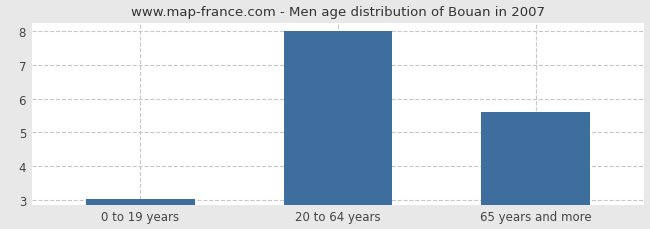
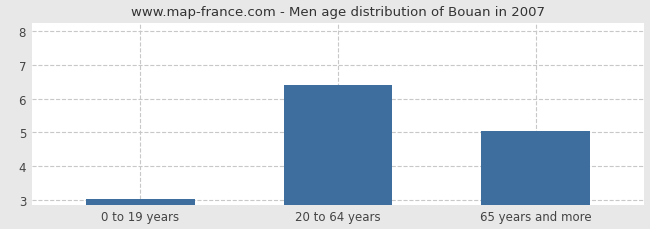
20 to 64 years: 8.00 -> 6.40
65 years and more: 5.60 -> 5.05
